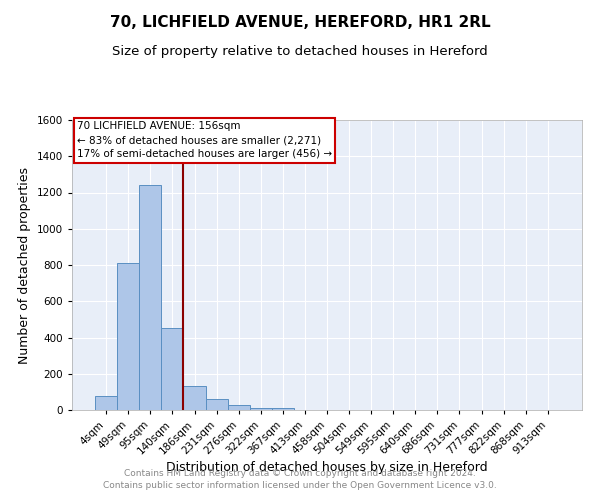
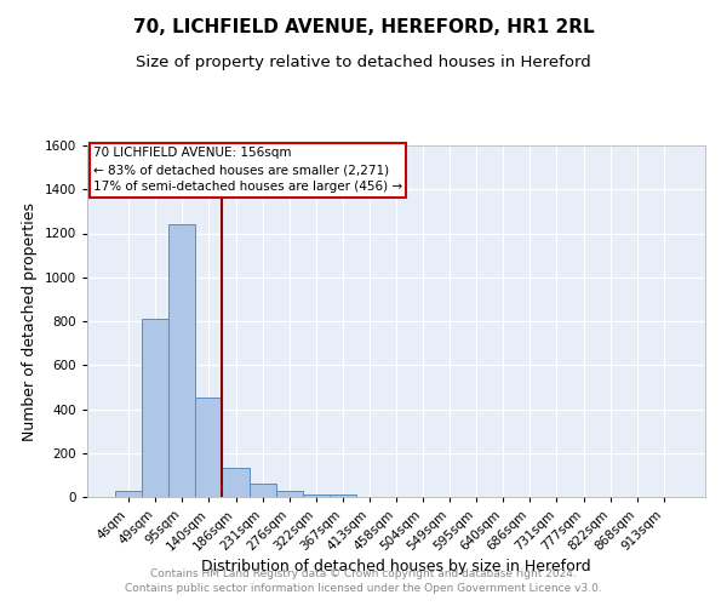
4sqm: 80 -> 20
